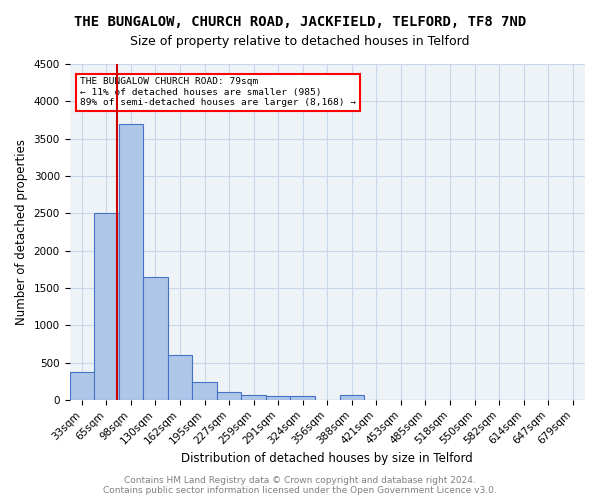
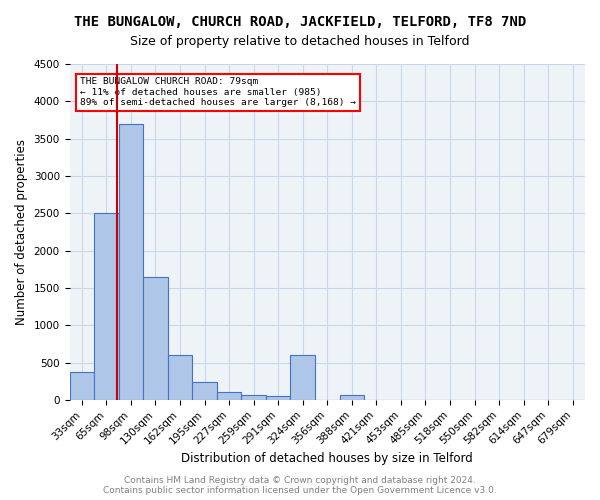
324sqm: 50 -> 600
